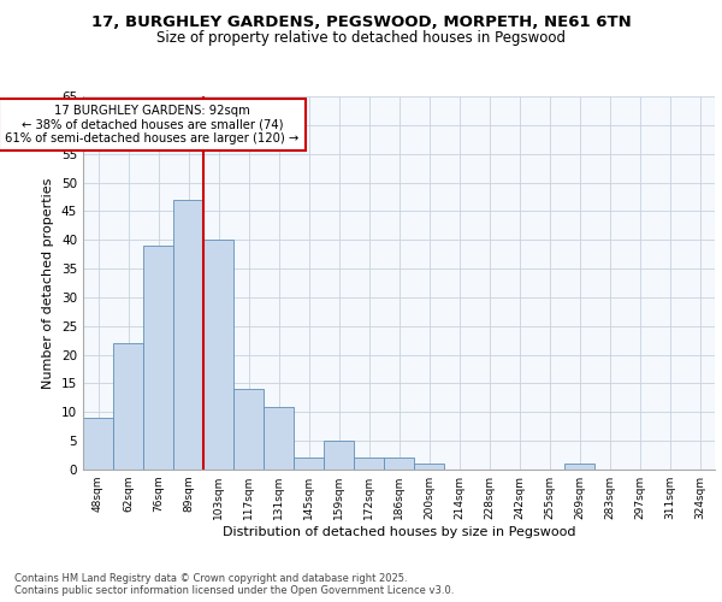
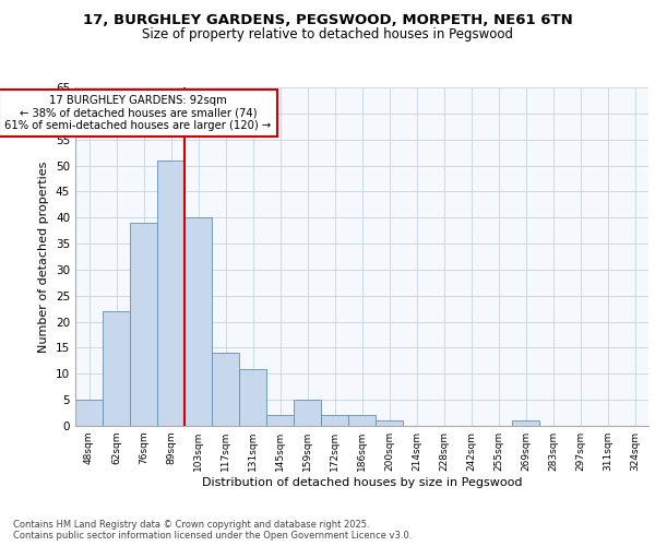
48sqm: 9 -> 5
89sqm: 47 -> 51
